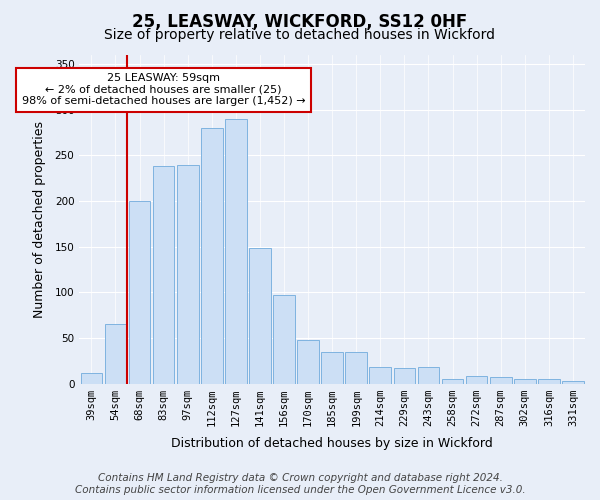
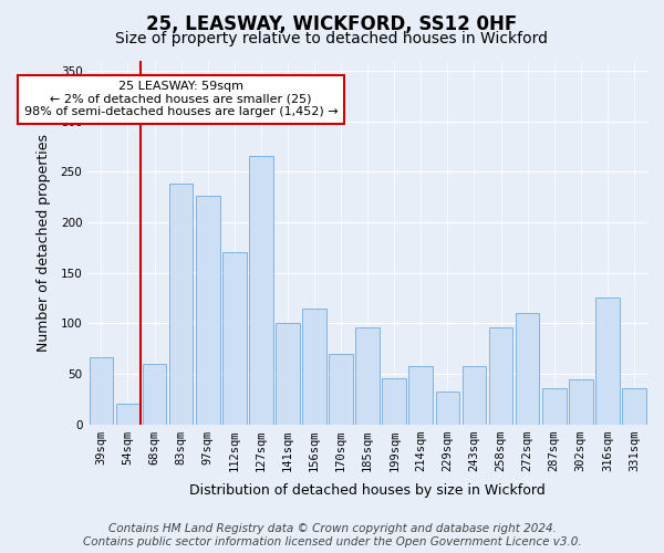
39sqm: 12 -> 66
54sqm: 65 -> 20
68sqm: 200 -> 60
97sqm: 240 -> 226
112sqm: 280 -> 170
127sqm: 290 -> 266
141sqm: 148 -> 100
156sqm: 97 -> 114
170sqm: 48 -> 70
185sqm: 35 -> 96
199sqm: 35 -> 46
214sqm: 18 -> 58
229sqm: 17 -> 32
243sqm: 18 -> 58
258sqm: 5 -> 96
272sqm: 8 -> 110
287sqm: 7 -> 36
302sqm: 5 -> 44
316sqm: 5 -> 126
331sqm: 3 -> 36
